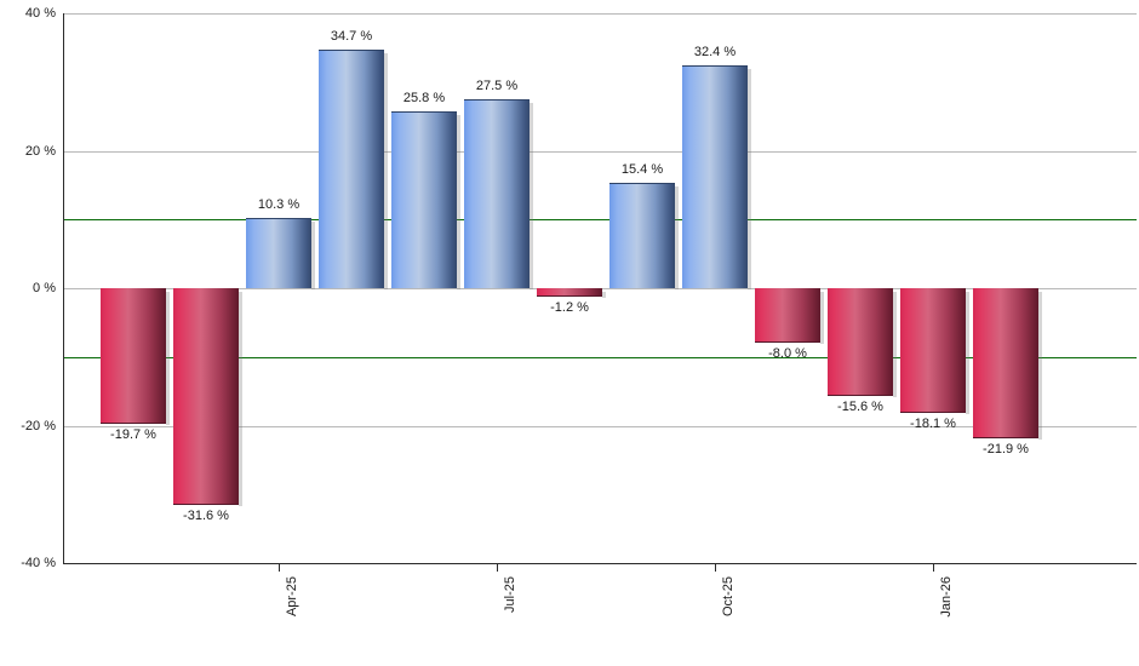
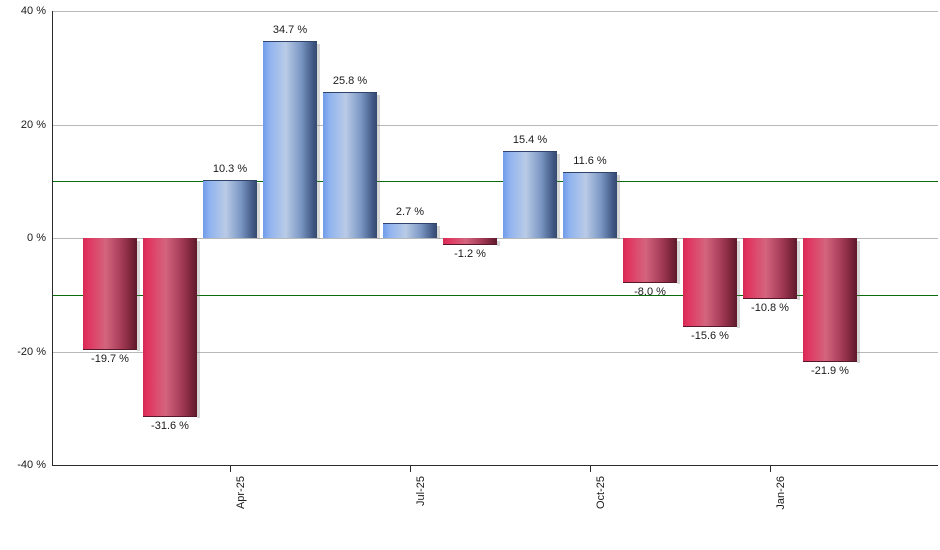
Jul-25: 27.5 -> 2.7
Oct-25: 32.4 -> 11.6
Jan-26: -18.1 -> -10.8
